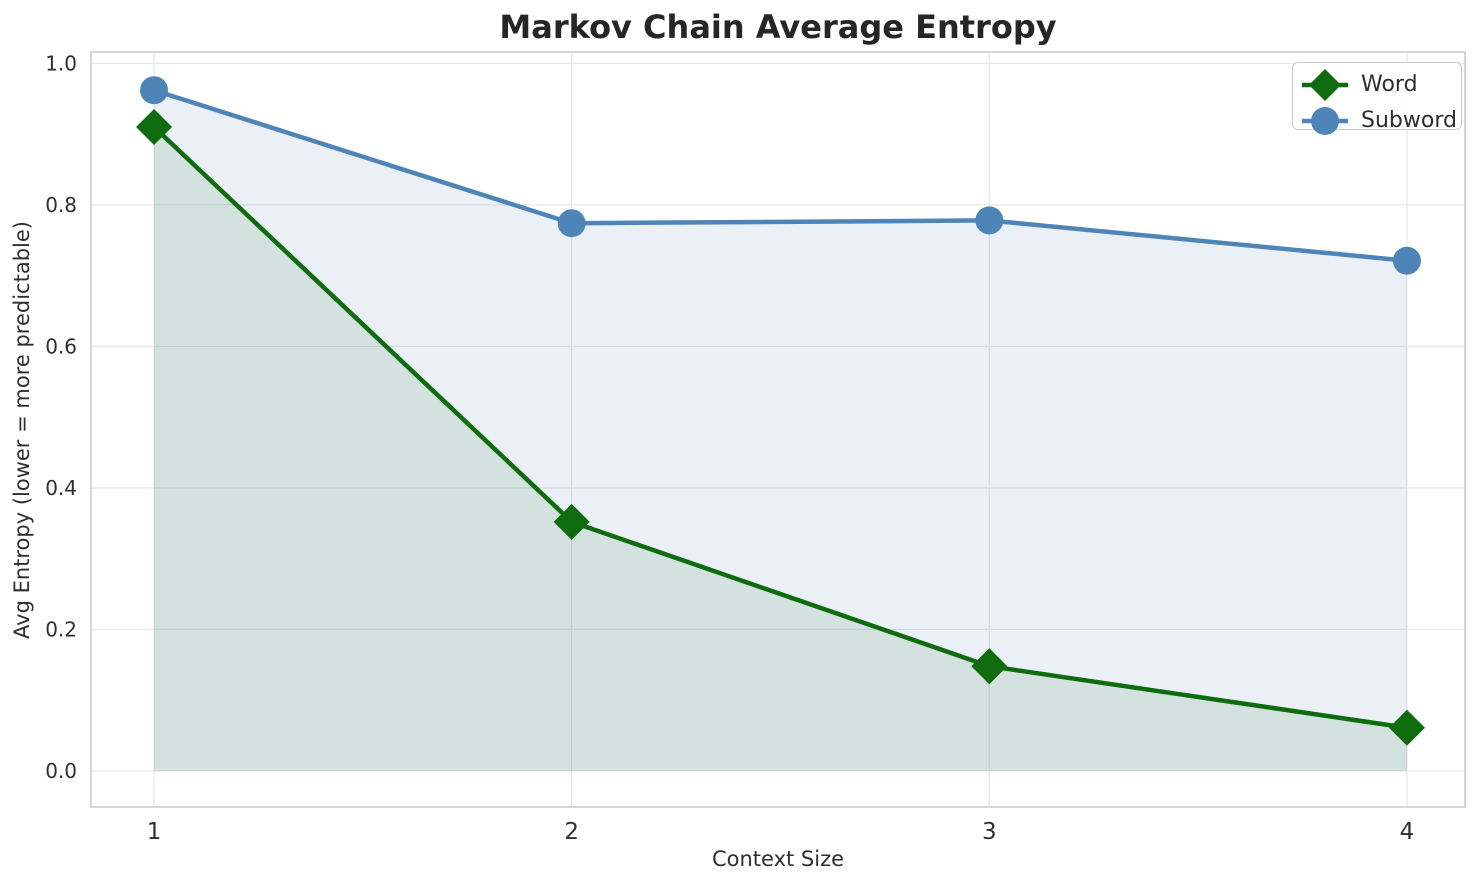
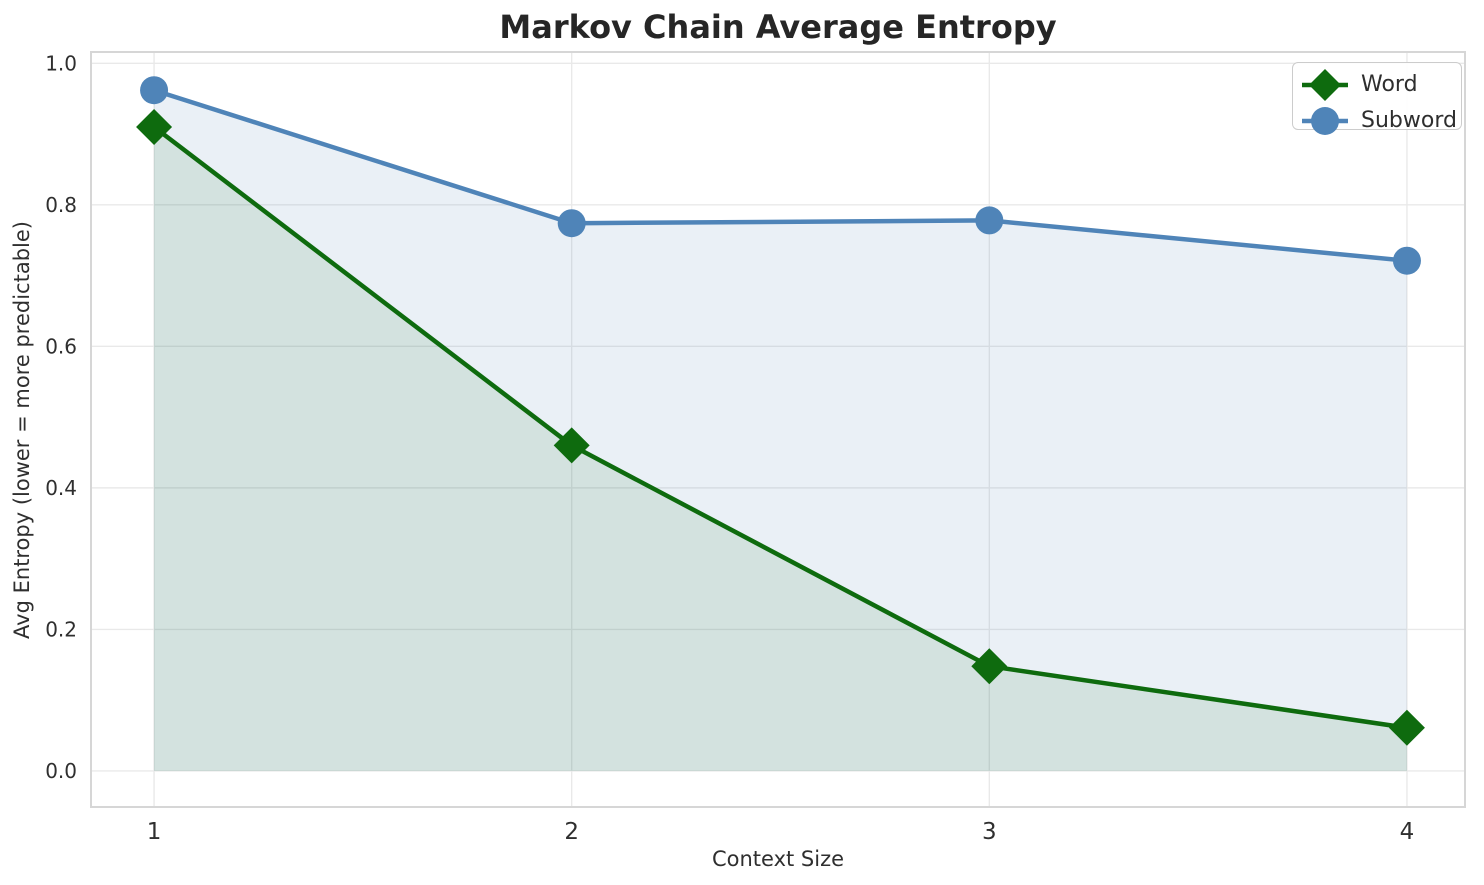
Word/2: 0.35 -> 0.46
